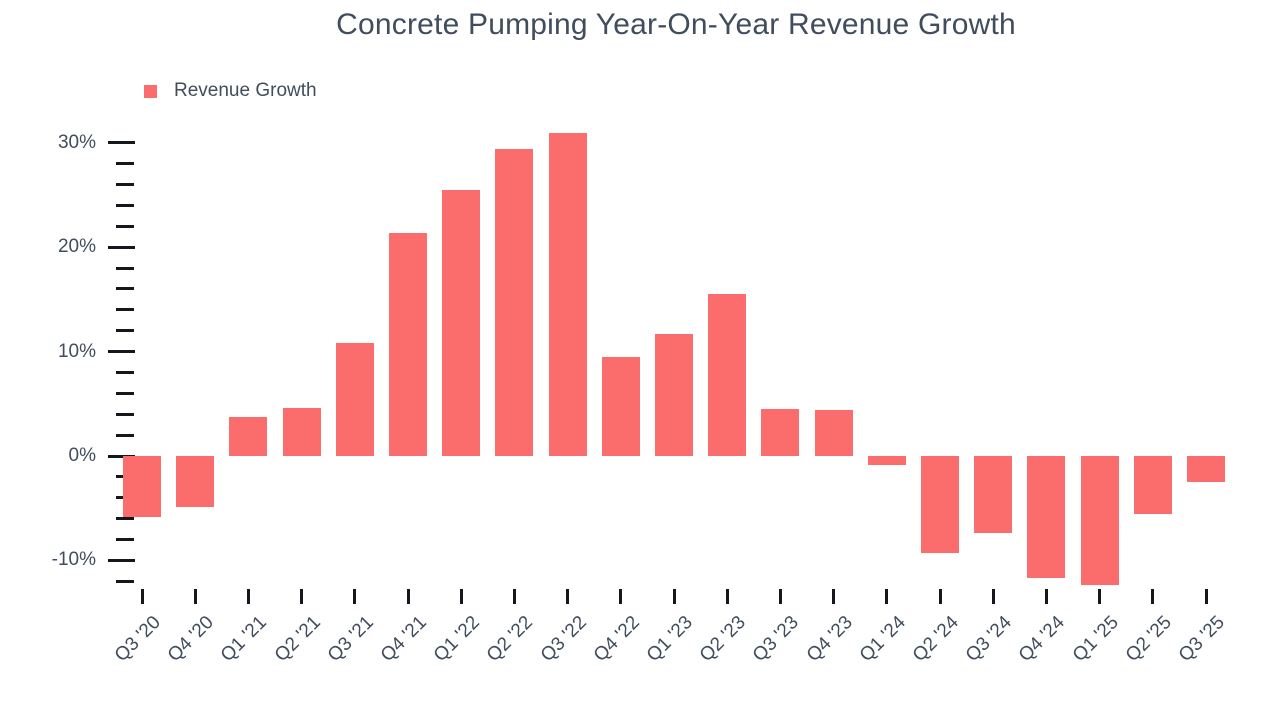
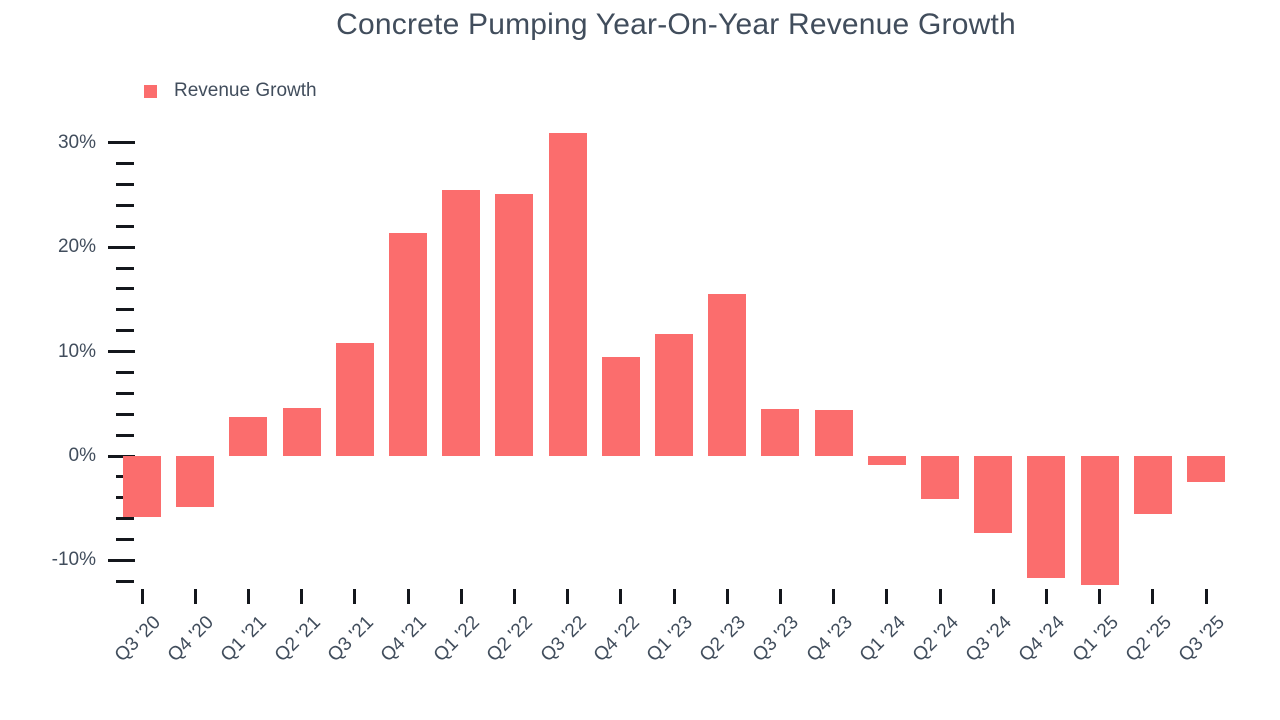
Q2 '22: 29.4% -> 25.1%
Q2 '24: -9.3% -> -4.1%
